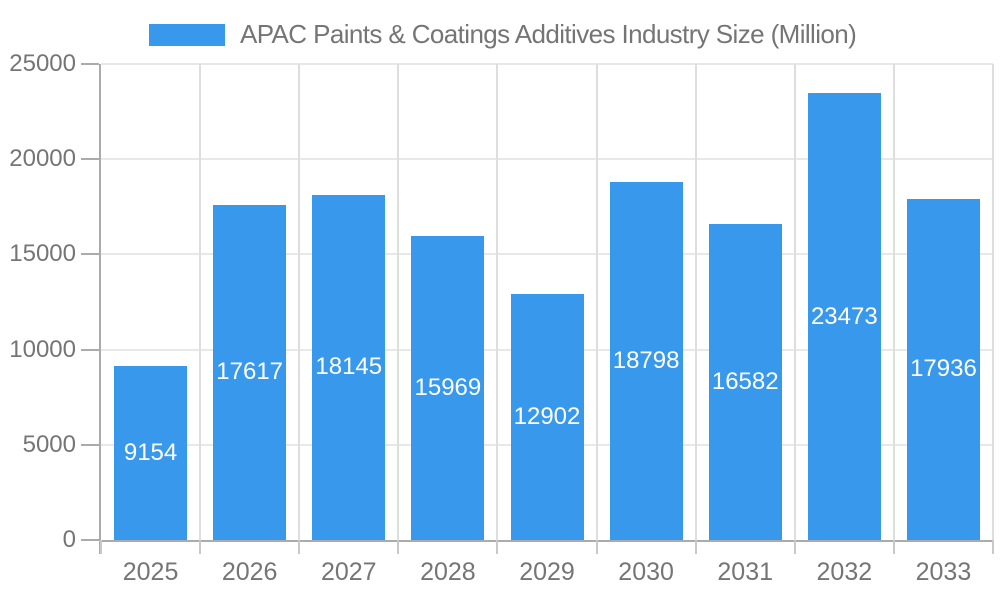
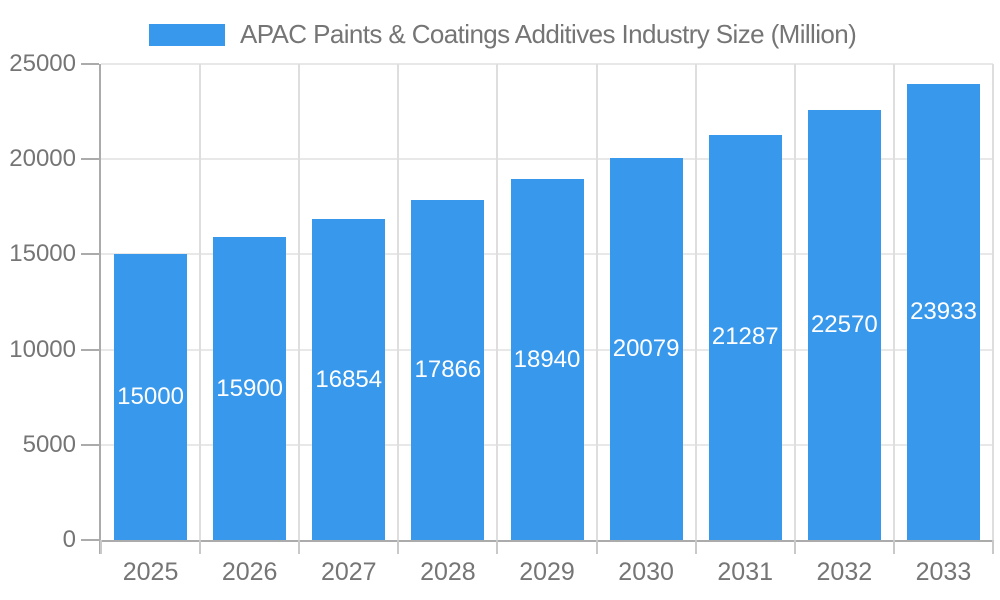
2025: 9154 -> 15000
2026: 17617 -> 15900
2027: 18145 -> 16854
2028: 15969 -> 17866
2029: 12902 -> 18940
2030: 18798 -> 20079
2031: 16582 -> 21287
2032: 23473 -> 22570
2033: 17936 -> 23933
